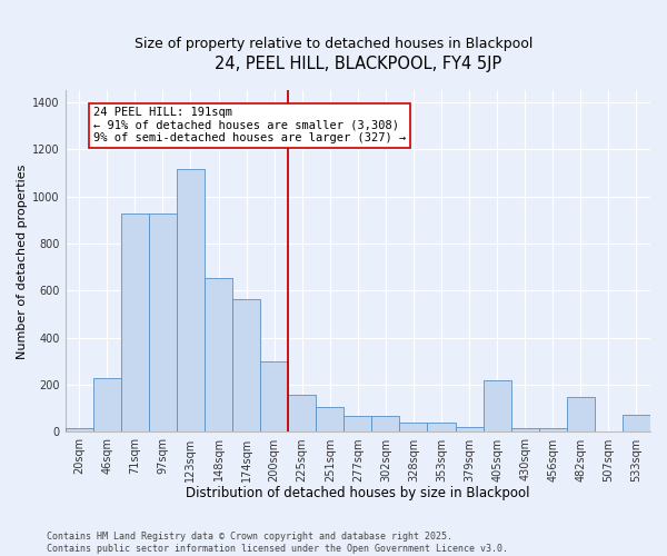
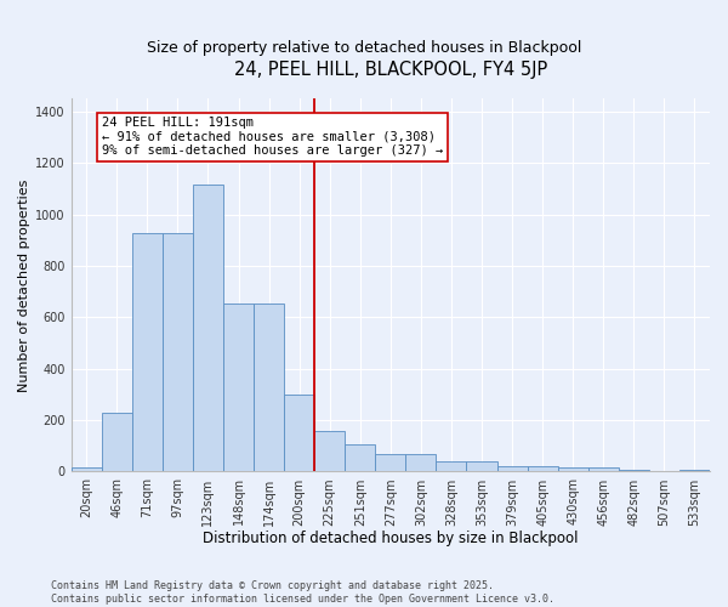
174sqm: 565 -> 655
405sqm: 220 -> 22
482sqm: 150 -> 8
533sqm: 75 -> 8
